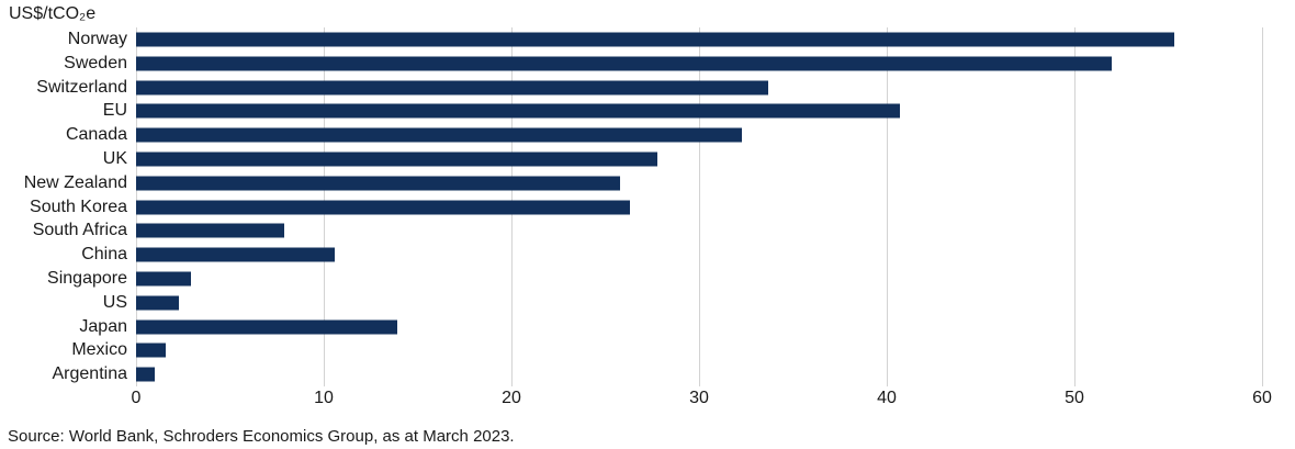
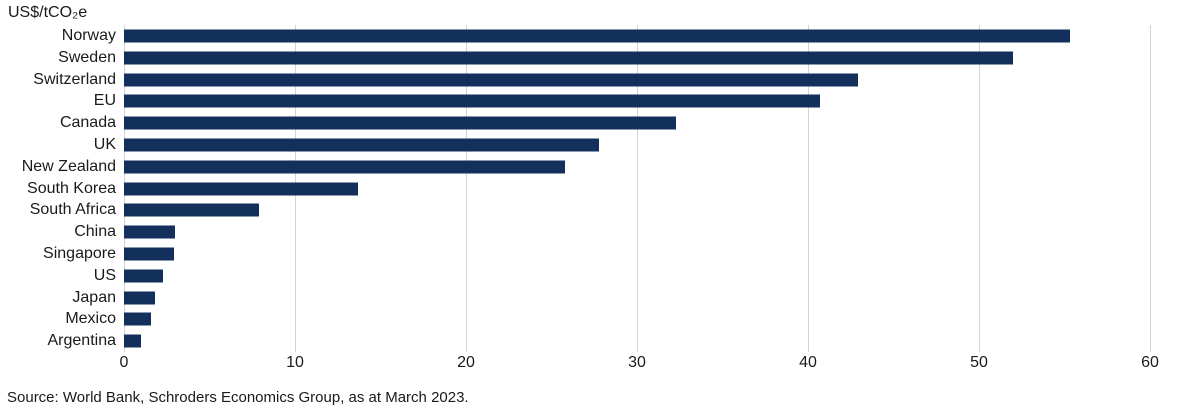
Switzerland: 33.7 -> 42.9
South Korea: 26.3 -> 13.7
China: 10.6 -> 3.0
Japan: 13.9 -> 1.8
